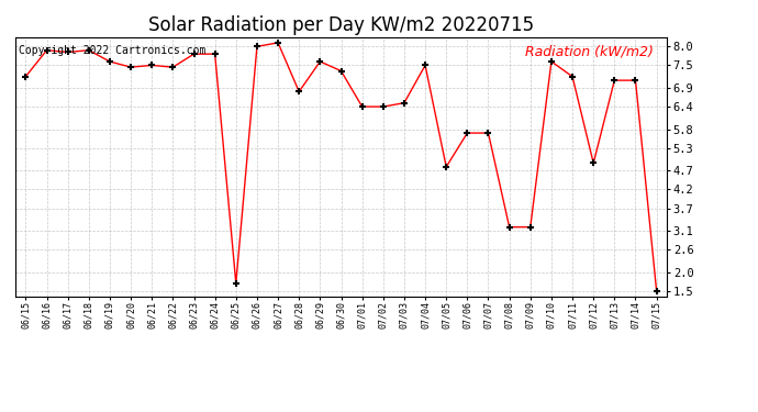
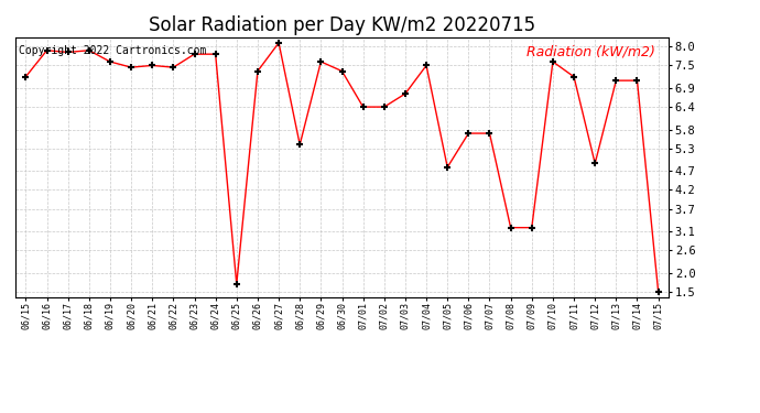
06/26: 8.00 -> 7.35
06/28: 6.80 -> 5.40
07/03: 6.50 -> 6.75
